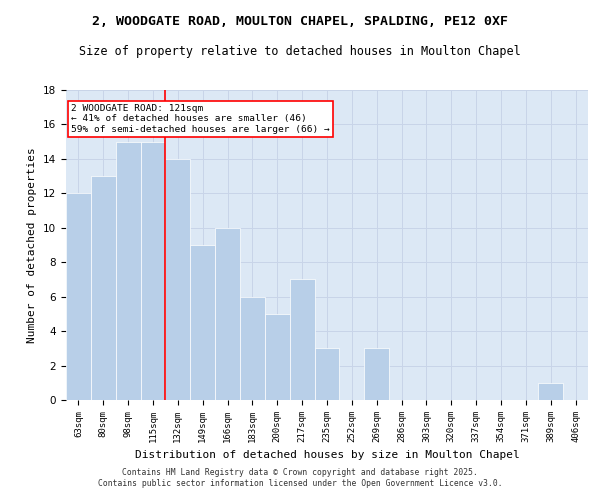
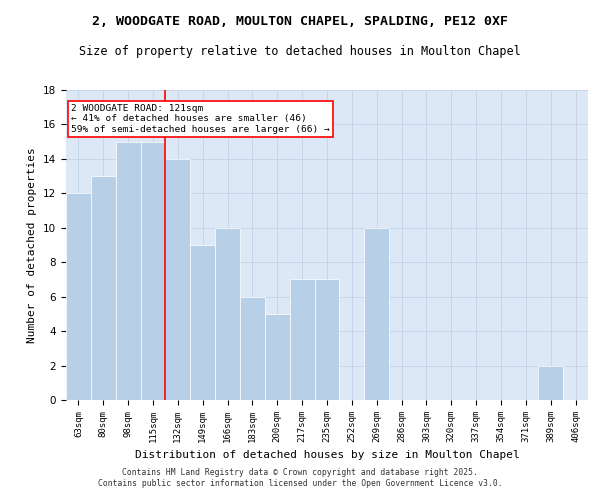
235sqm: 3 -> 7
269sqm: 3 -> 10
389sqm: 1 -> 2
